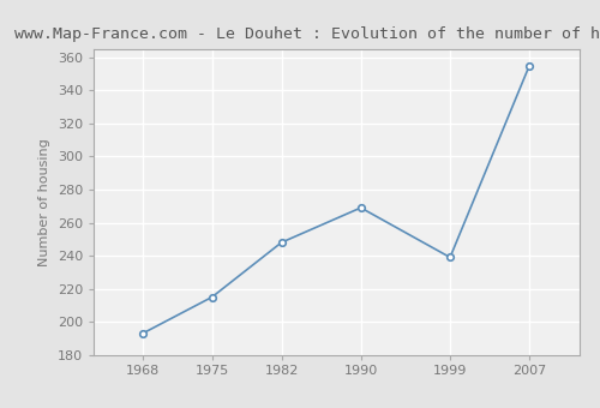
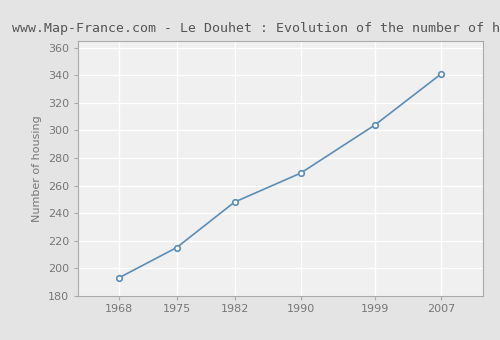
1999: 239 -> 304
2007: 355 -> 341
